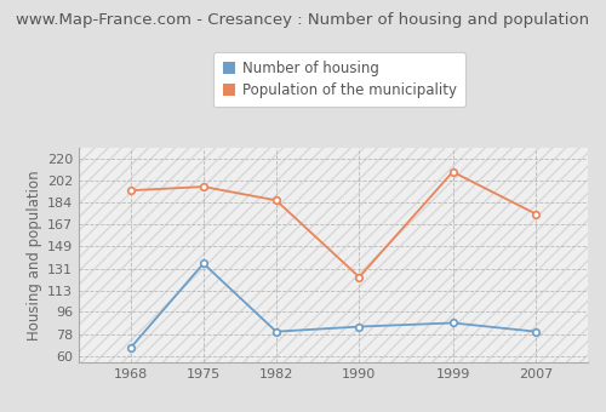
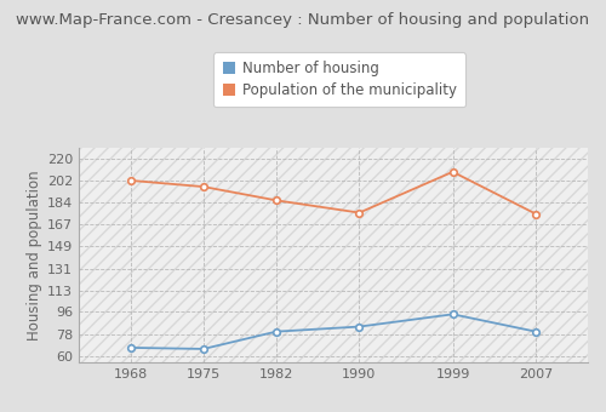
Population of the municipality/1968: 194 -> 202
Number of housing/1975: 135 -> 66
Population of the municipality/1990: 124 -> 176
Number of housing/1999: 87 -> 94
